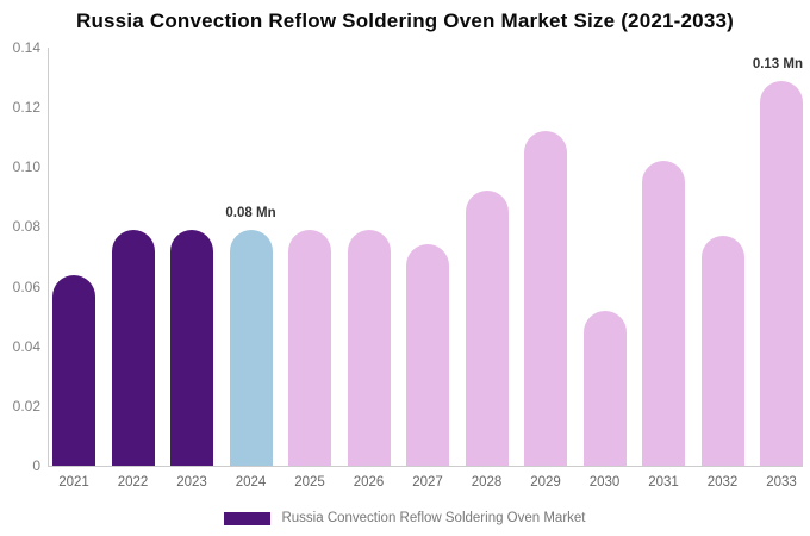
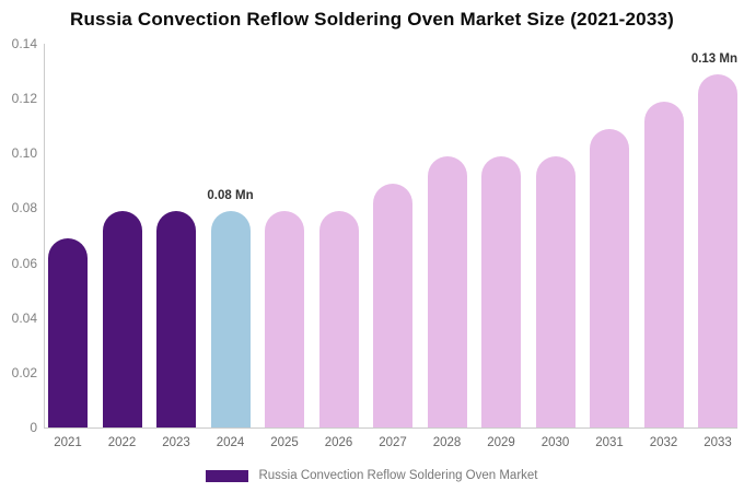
2021: 0.064 -> 0.069
2027: 0.074 -> 0.089
2028: 0.092 -> 0.099
2029: 0.112 -> 0.099
2030: 0.052 -> 0.099
2031: 0.102 -> 0.109
2032: 0.077 -> 0.119
